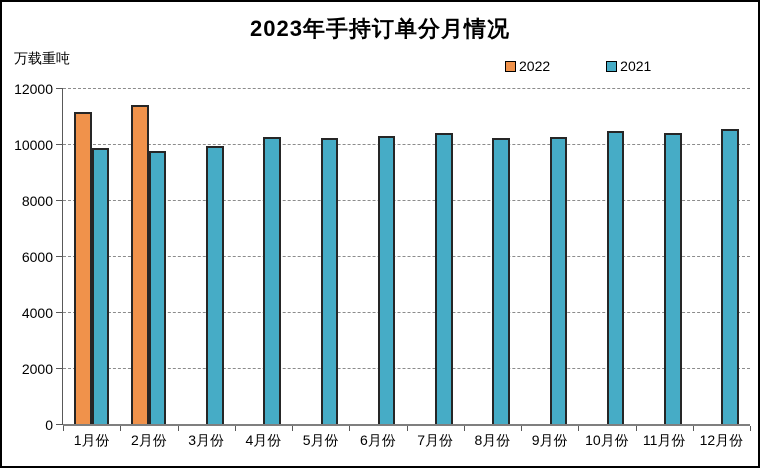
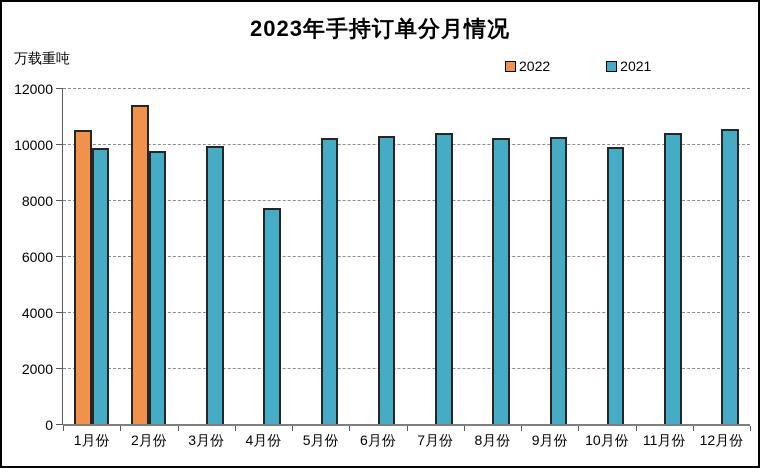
2022/1月份: 11100 -> 10500
2021/4月份: 10300 -> 7700
2021/10月份: 10400 -> 9900
